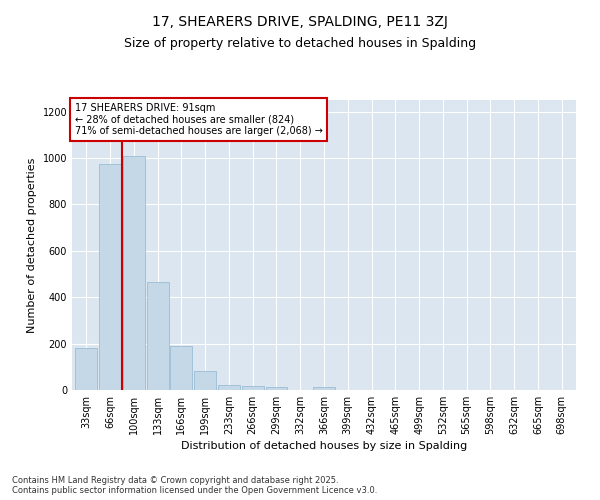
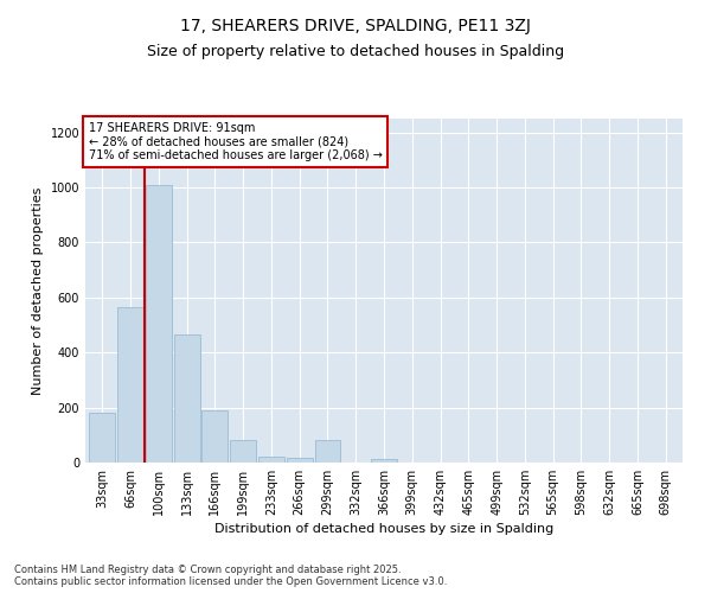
66sqm: 975 -> 565
299sqm: 12 -> 80
